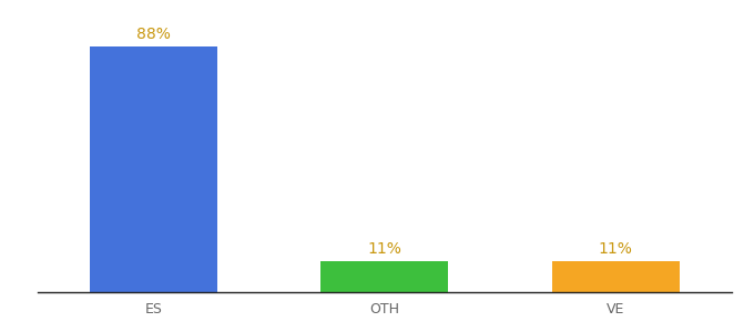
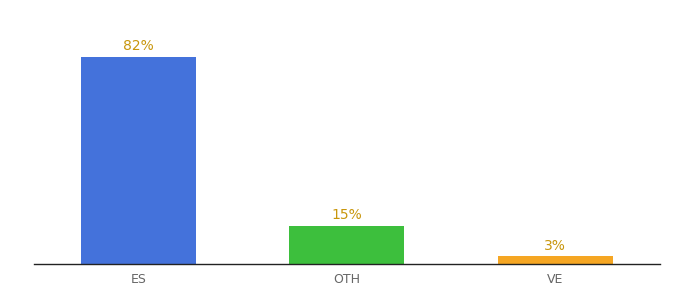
ES: 88% -> 82%
OTH: 11% -> 15%
VE: 11% -> 3%
